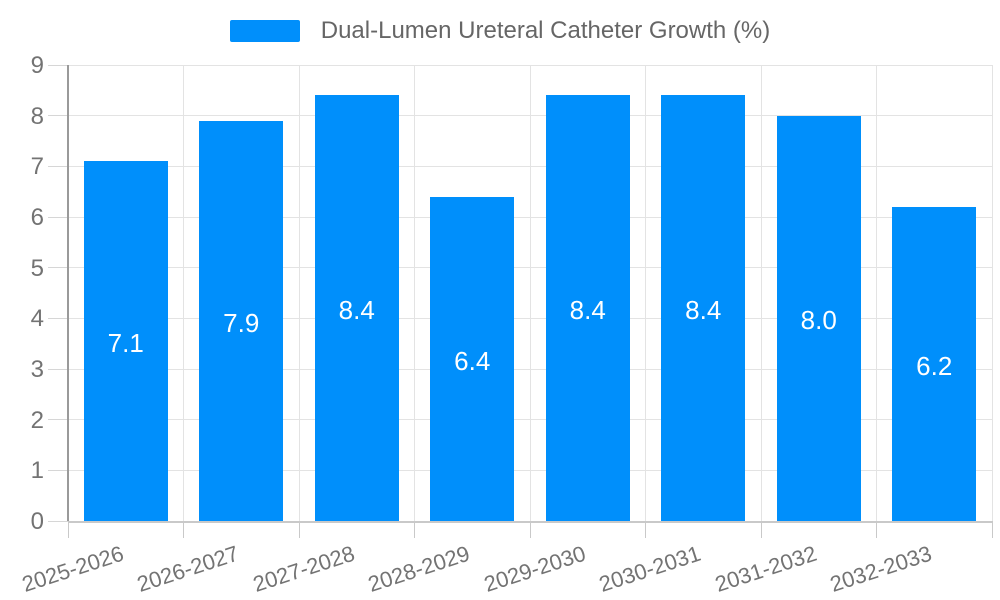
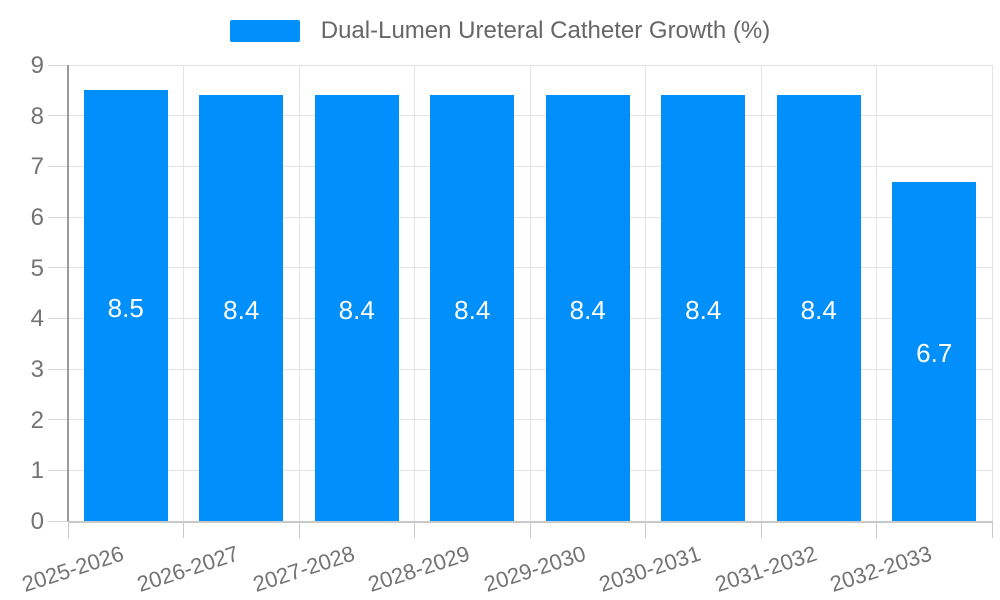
2025-2026: 7.1 -> 8.5
2026-2027: 7.9 -> 8.4
2028-2029: 6.4 -> 8.4
2031-2032: 8.0 -> 8.4
2032-2033: 6.2 -> 6.7
